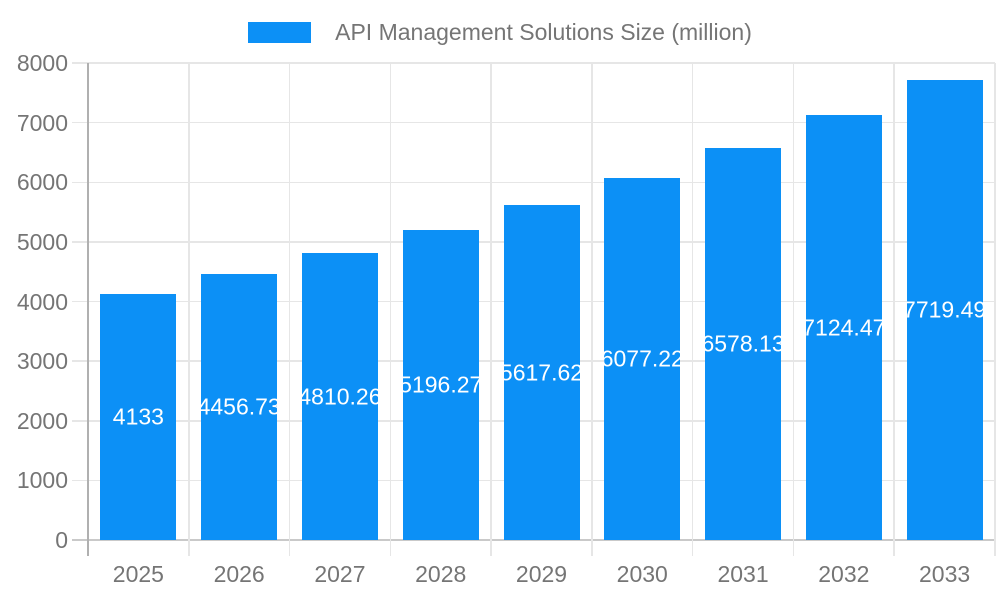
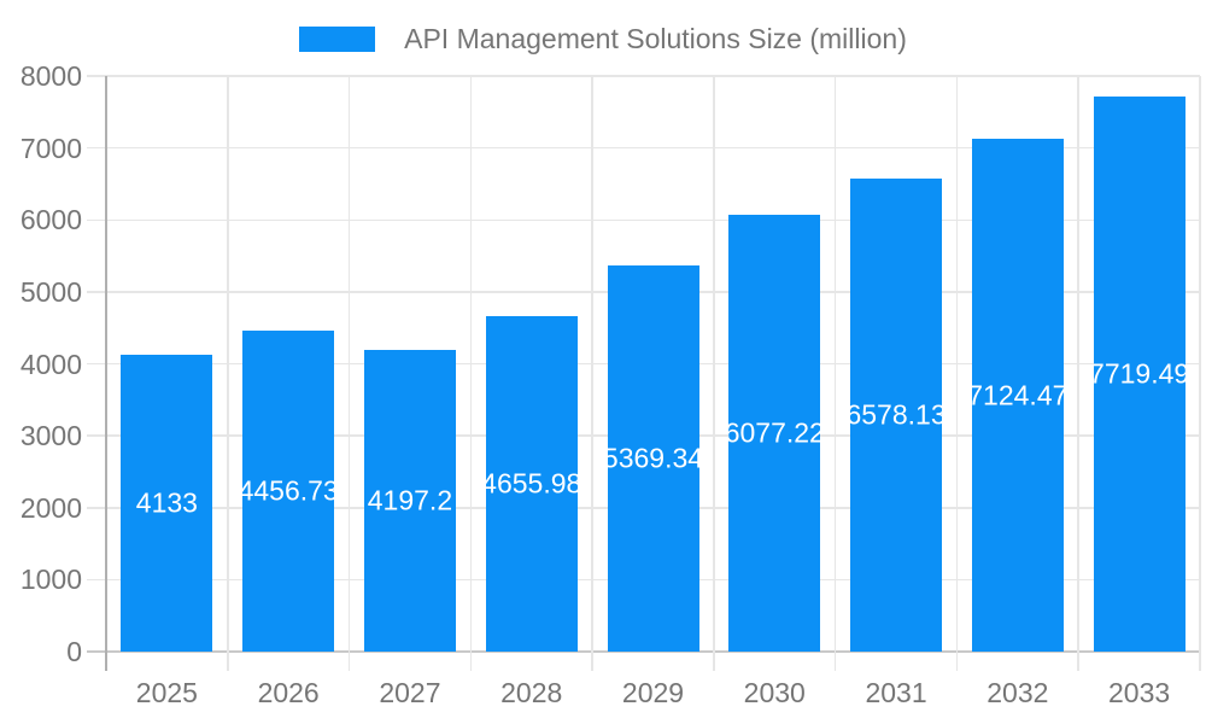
2027: 4810.26 -> 4197.2
2028: 5196.27 -> 4655.98
2029: 5617.62 -> 5369.34
